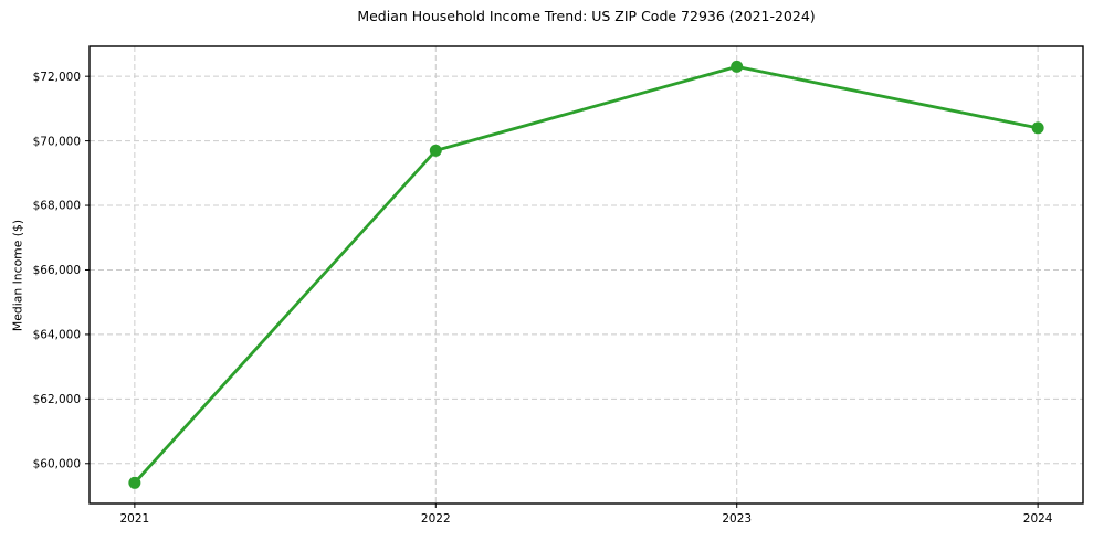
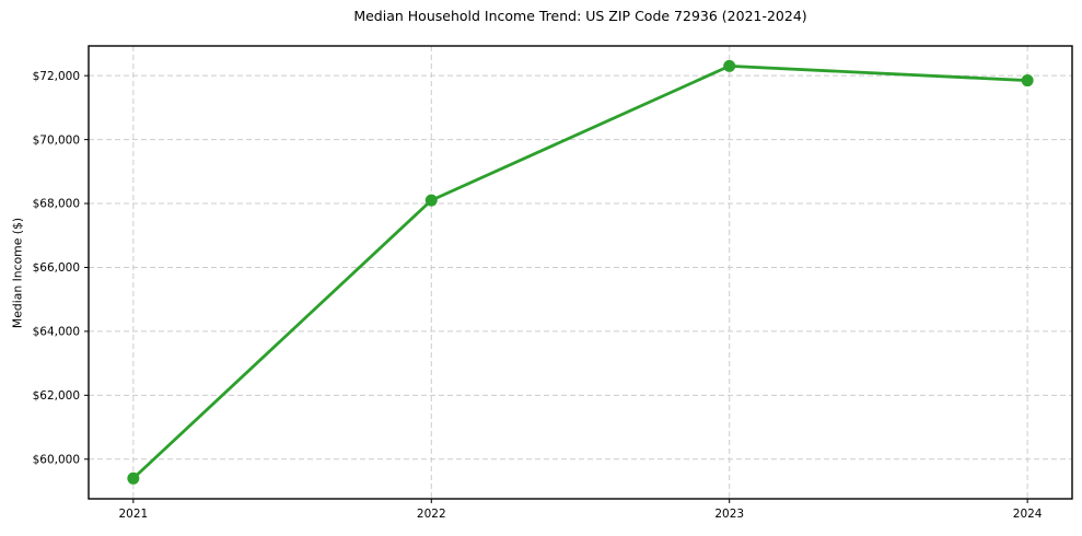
2022: $69700 -> $68100
2024: $70400 -> $71800
